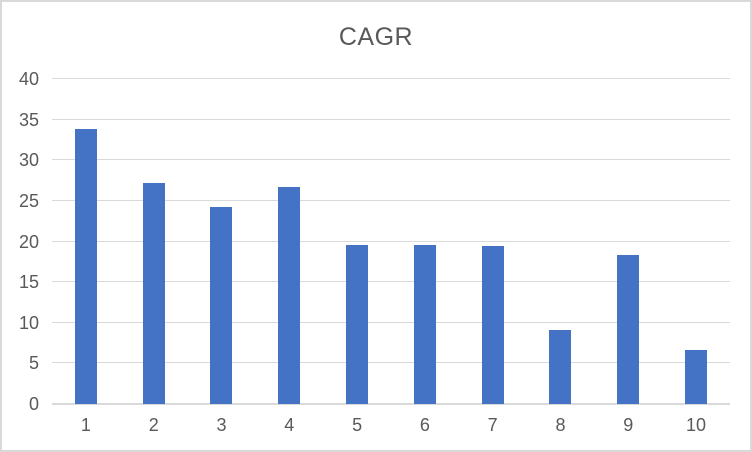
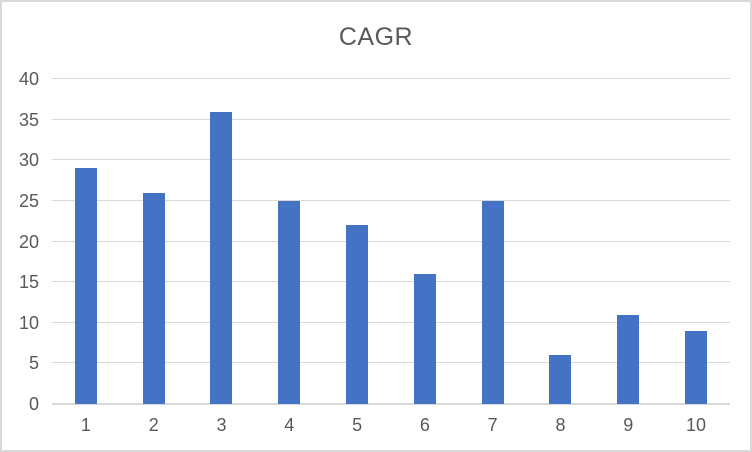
1: 34 -> 29
2: 27 -> 26
3: 24 -> 36
4: 27 -> 25
5: 20 -> 22
6: 20 -> 16
7: 20 -> 25
8: 9 -> 6
9: 18 -> 11
10: 7 -> 9
